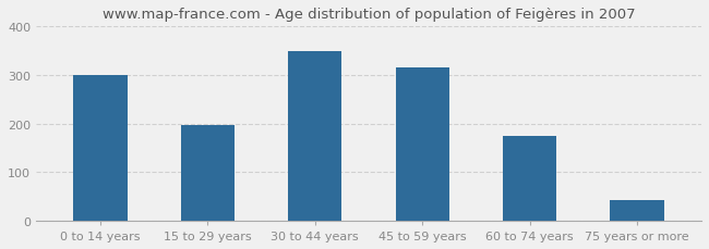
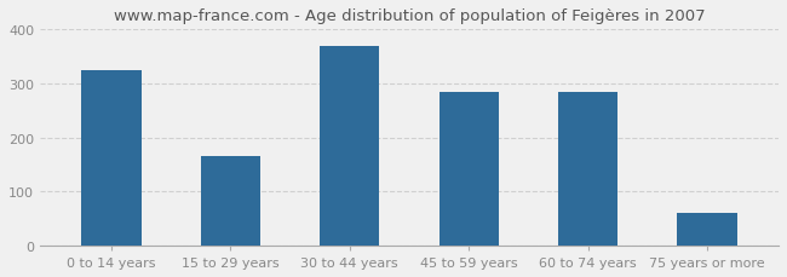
0 to 14 years: 300 -> 325
15 to 29 years: 198 -> 165
30 to 44 years: 350 -> 370
45 to 59 years: 315 -> 285
60 to 74 years: 175 -> 285
75 years or more: 42 -> 60
